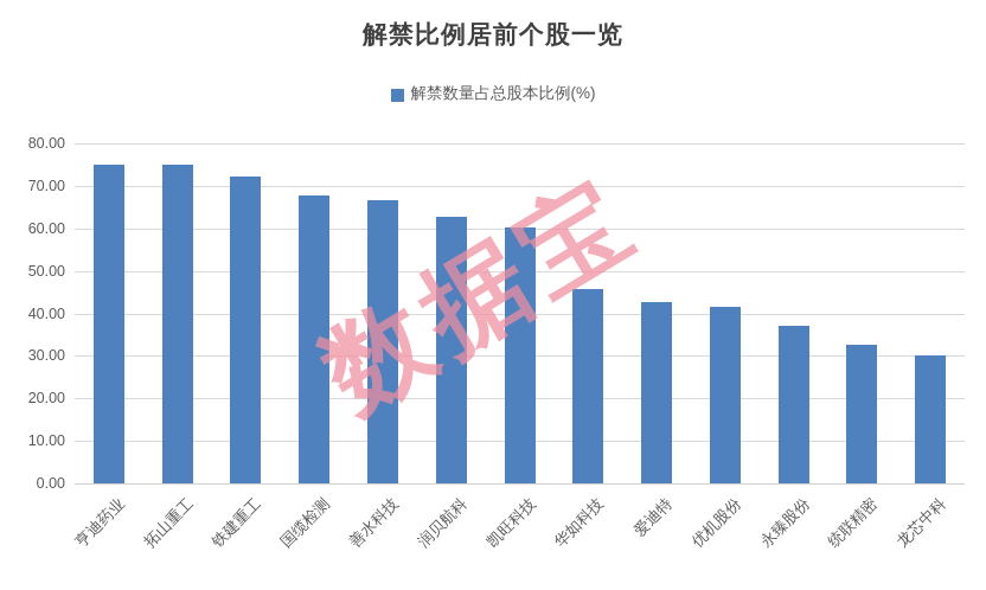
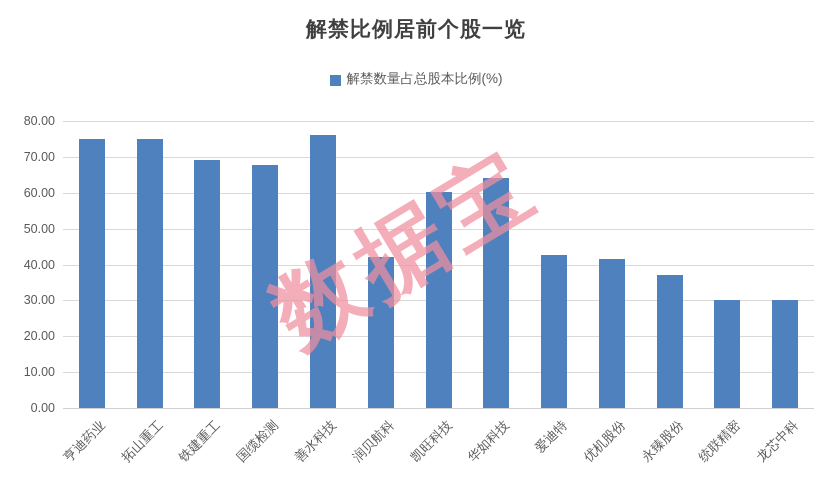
铁建重工: 72 -> 69
善水科技: 67 -> 76
润贝航科: 63 -> 42
华如科技: 46 -> 64
统联精密: 33 -> 30
